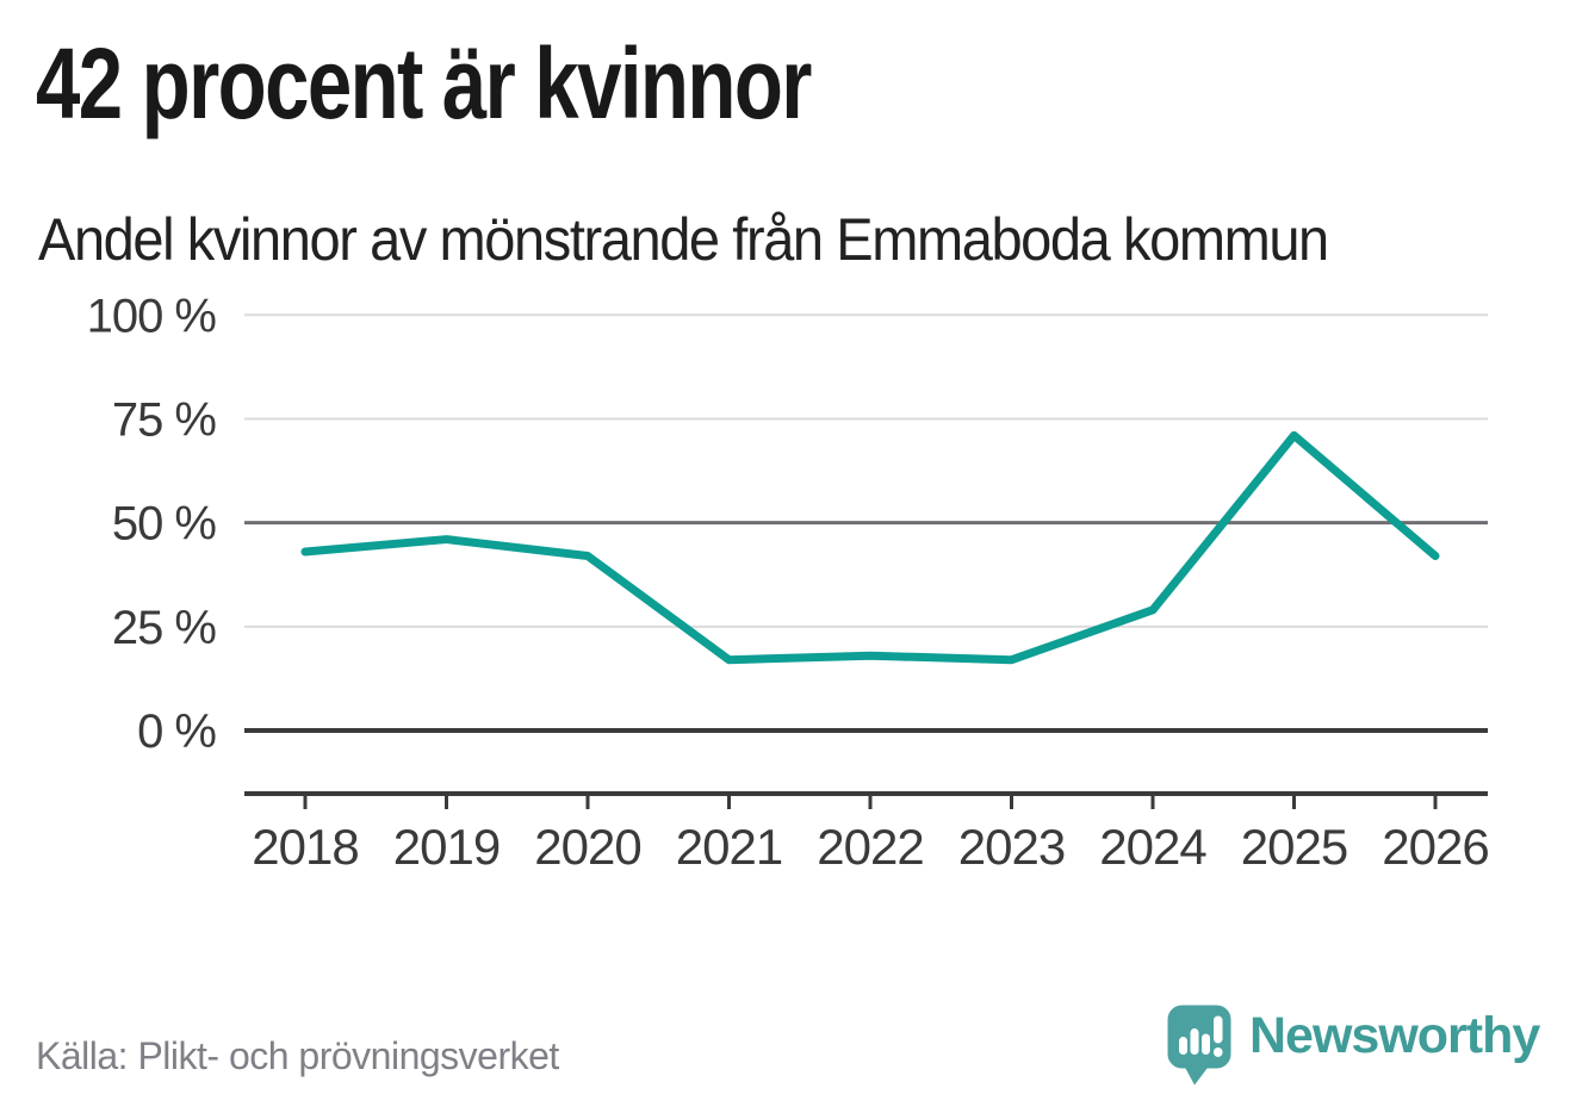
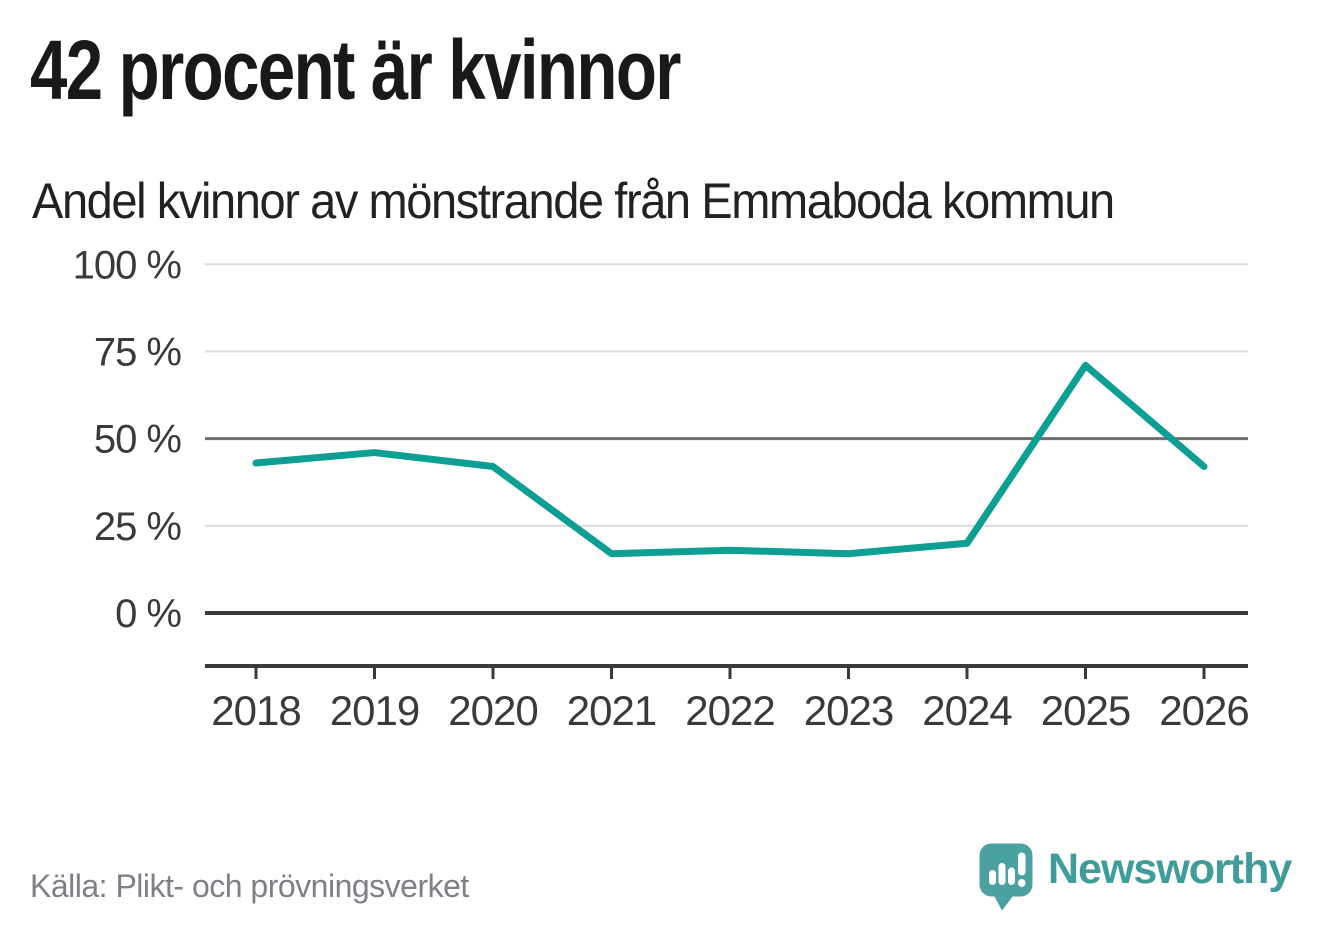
2024: 29% -> 20%
